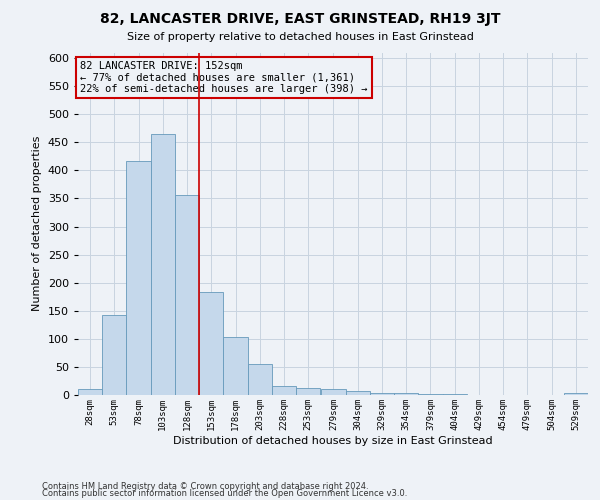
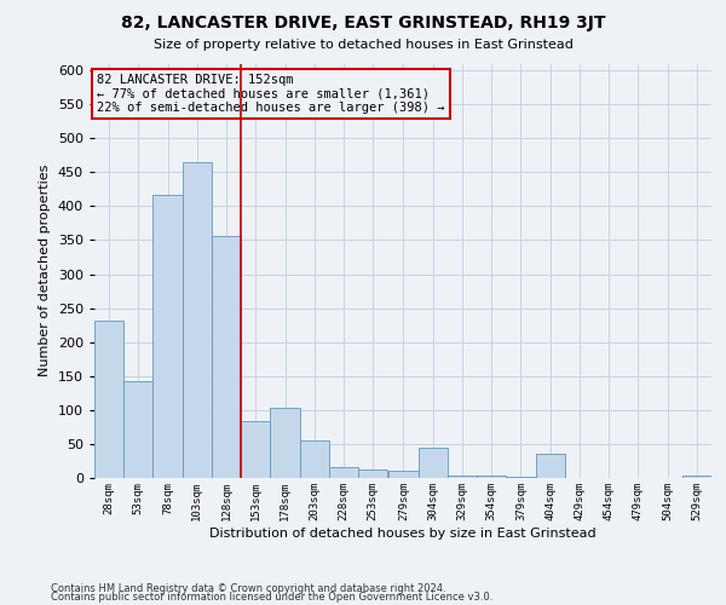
28sqm: 10 -> 232
153sqm: 183 -> 84
304sqm: 8 -> 44
404sqm: 2 -> 36
